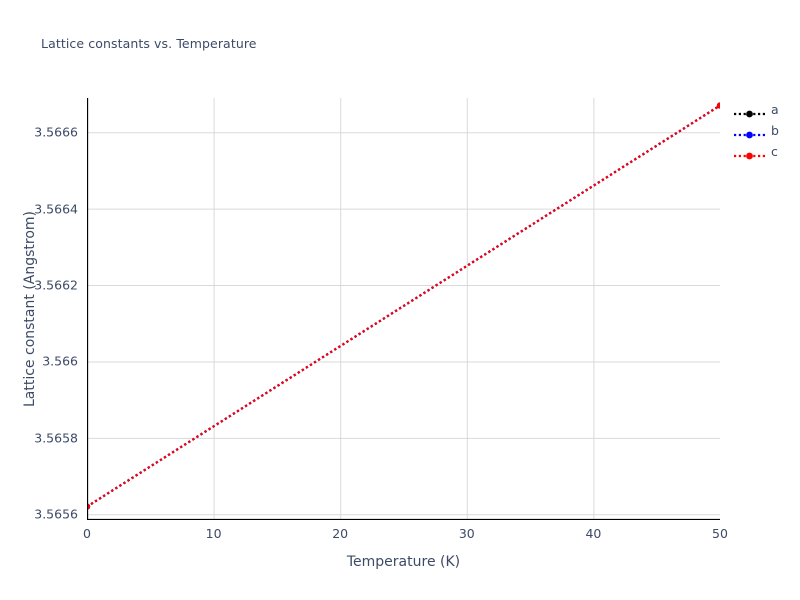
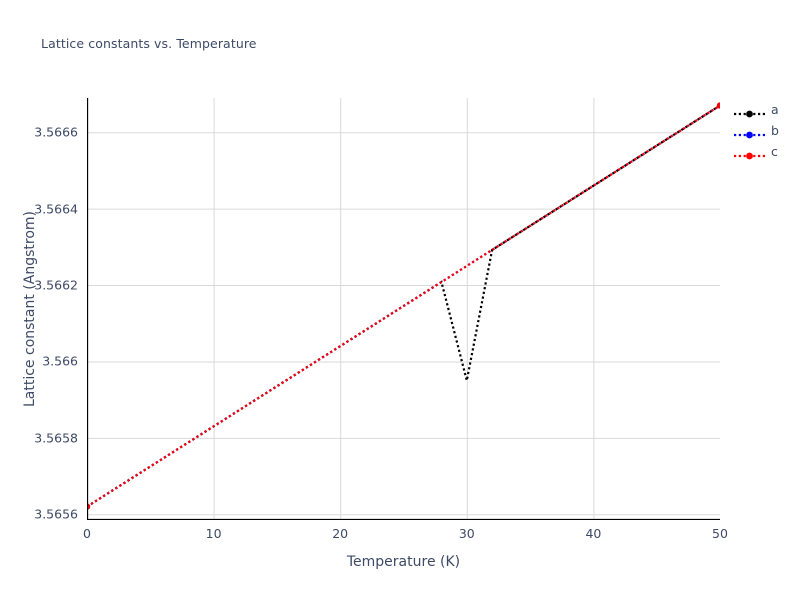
a/30: 3.56625 -> 3.56595
